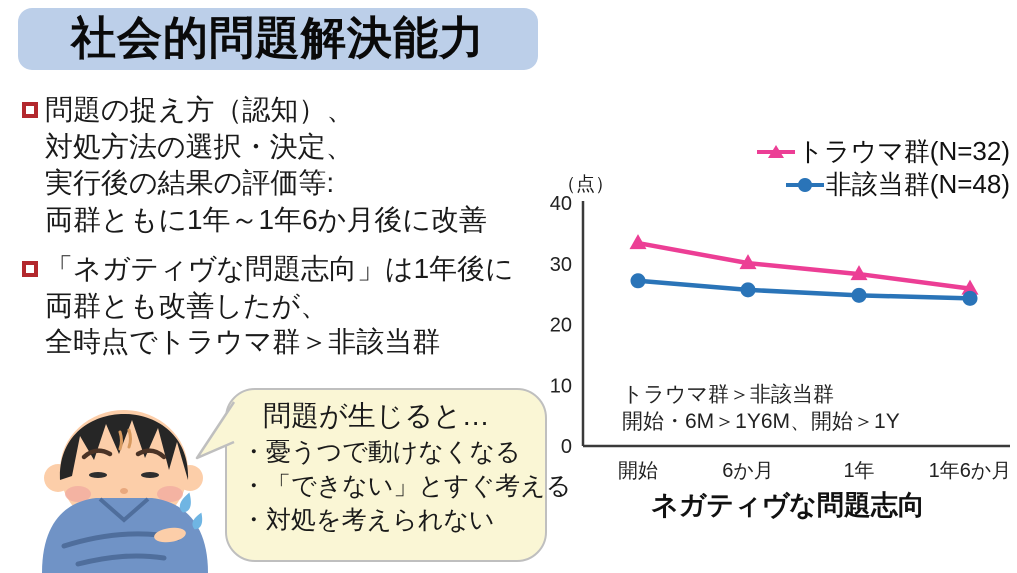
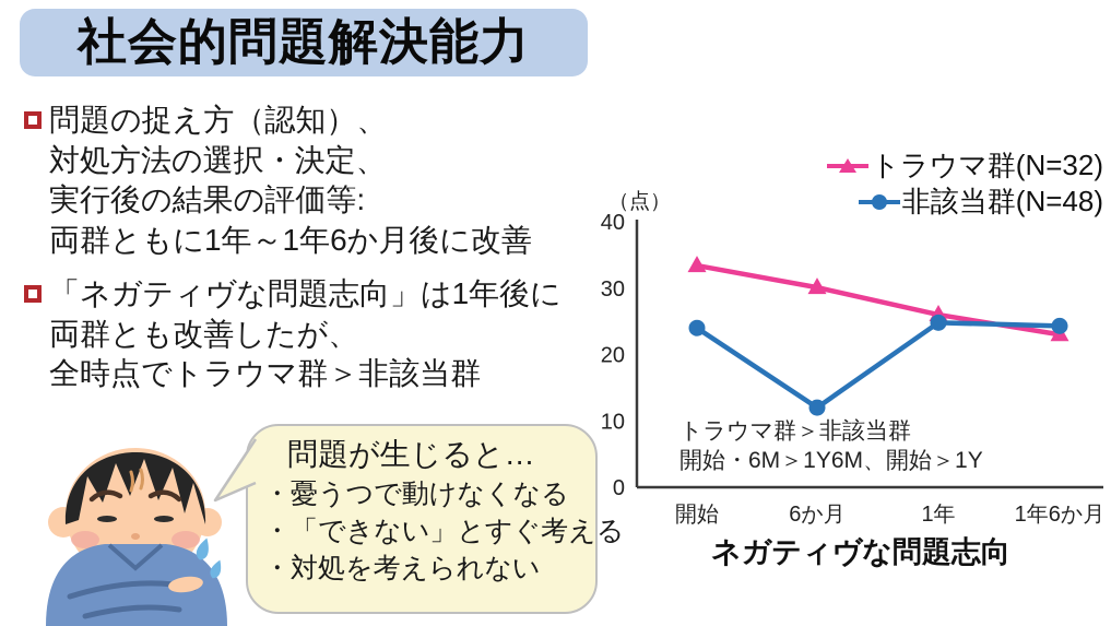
非該当群(N=48)/開始: 27 -> 24
非該当群(N=48)/6か月: 26 -> 12
トラウマ群(N=32)/1年: 28 -> 26
トラウマ群(N=32)/1年6か月: 26 -> 23
